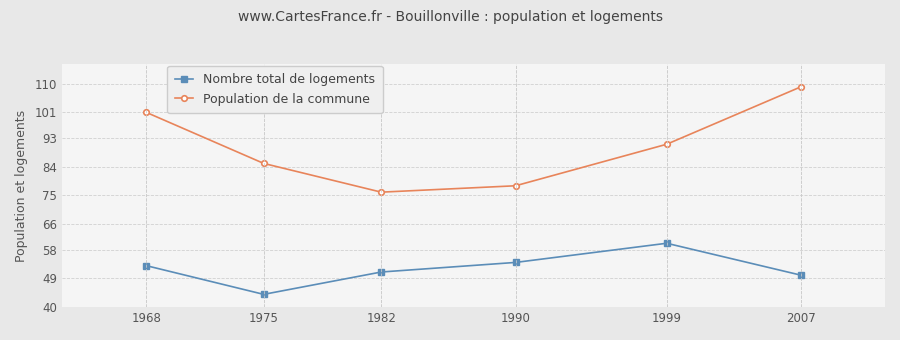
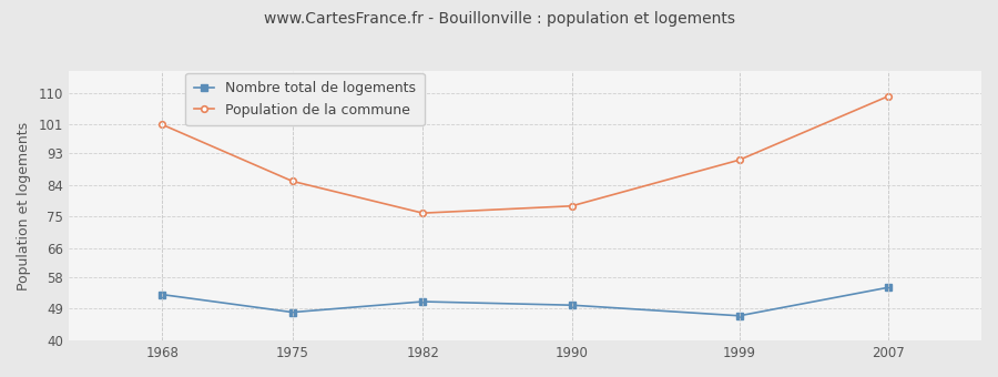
Nombre total de logements/1975: 44 -> 48
Nombre total de logements/1990: 54 -> 50
Nombre total de logements/1999: 60 -> 47
Nombre total de logements/2007: 50 -> 55
